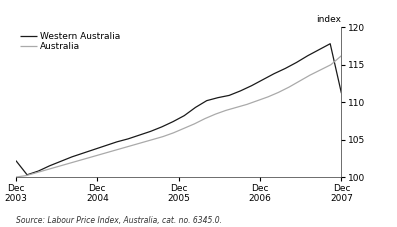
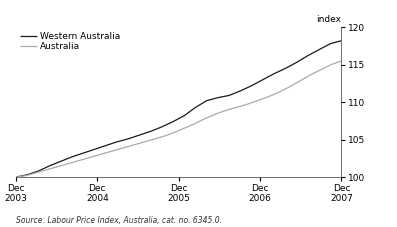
Western Australia/Dec 2003: 102.2 -> 100.0
Western Australia/Dec 2007: 111.2 -> 118.2
Australia/Dec 2007: 116.2 -> 115.5
